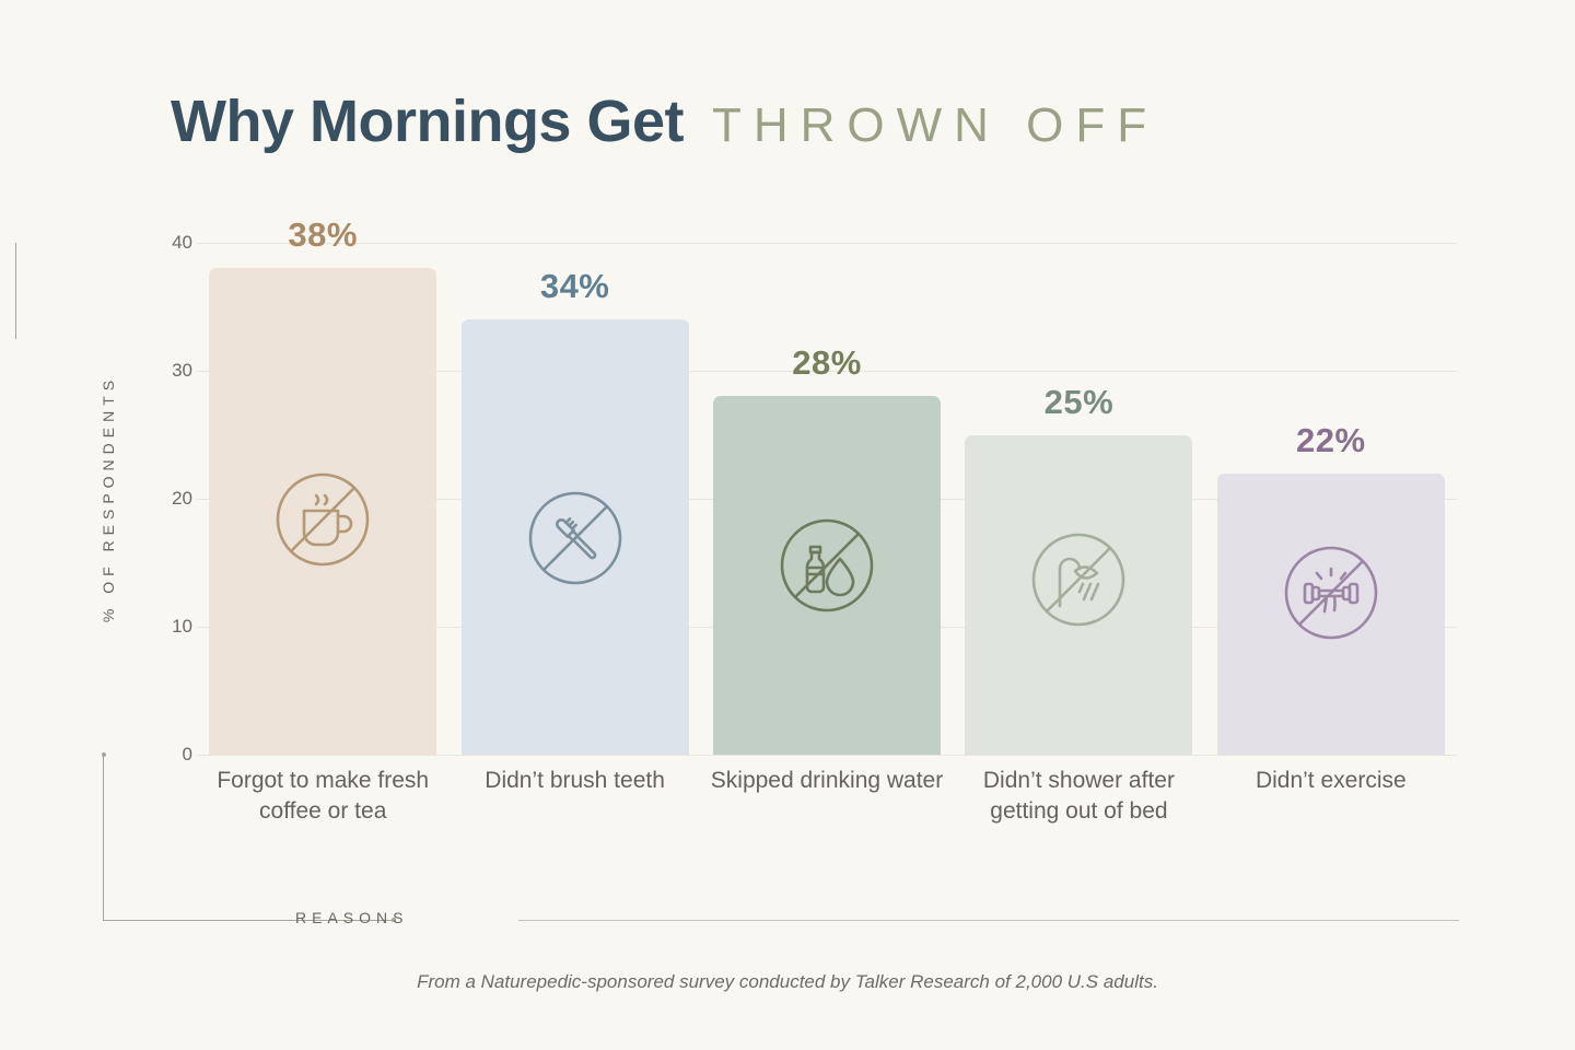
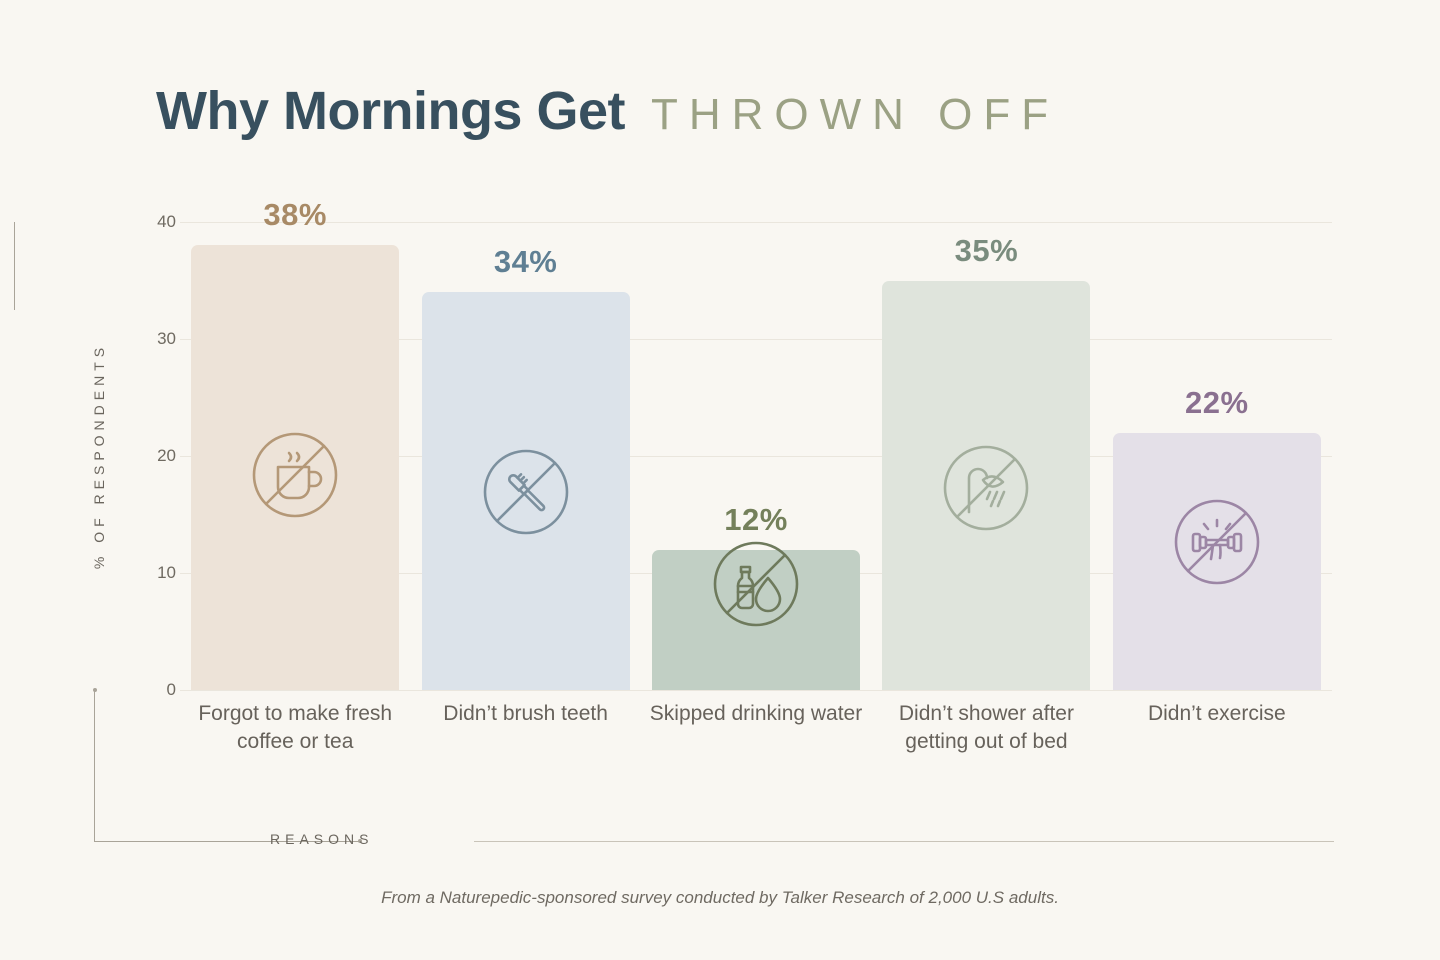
Skipped drinking water: 28% -> 12%
Didn’t shower after getting out of bed: 25% -> 35%
